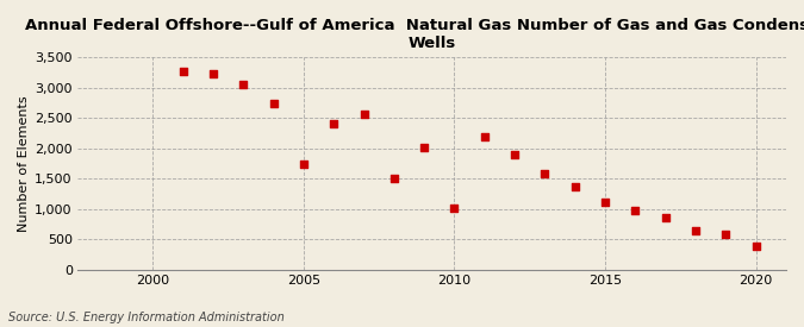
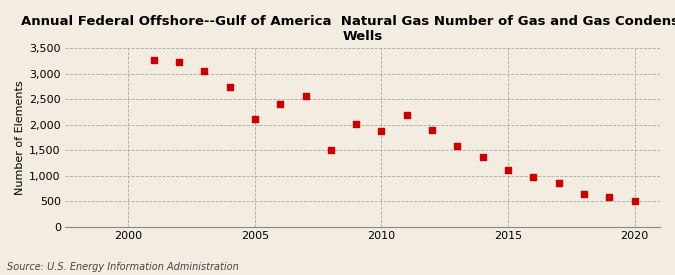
2005: 1,740 -> 2,120
2010: 1,020 -> 1,870
2020: 380 -> 500
